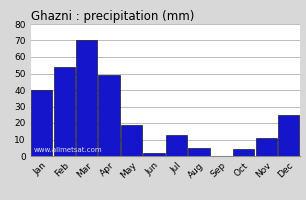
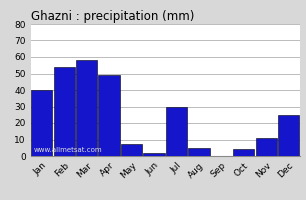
Mar: 70 -> 58
May: 19 -> 7
Jul: 13 -> 30
